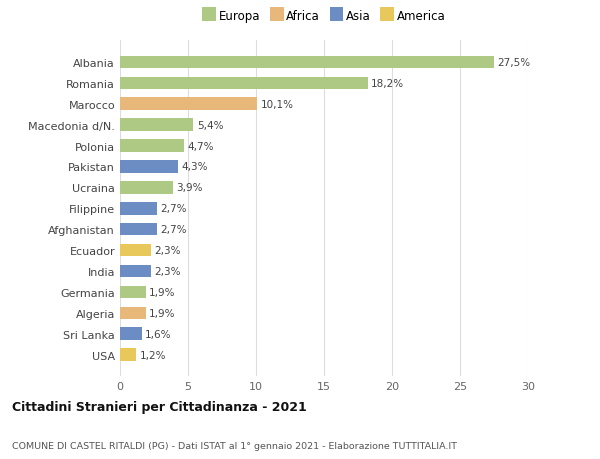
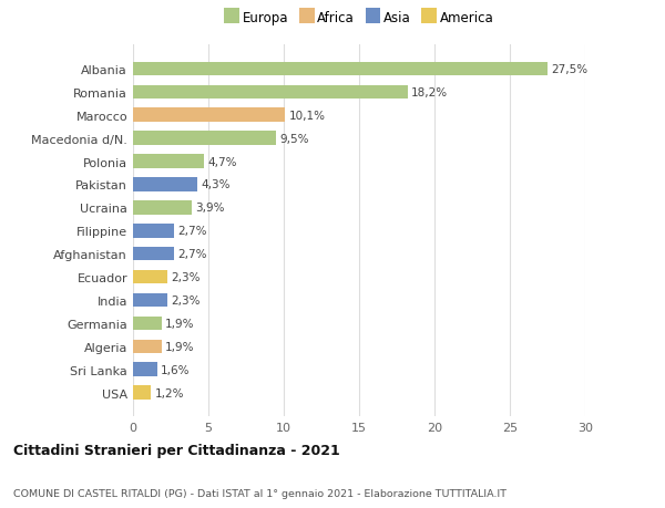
Macedonia d/N.: 5,4% -> 9,5%
